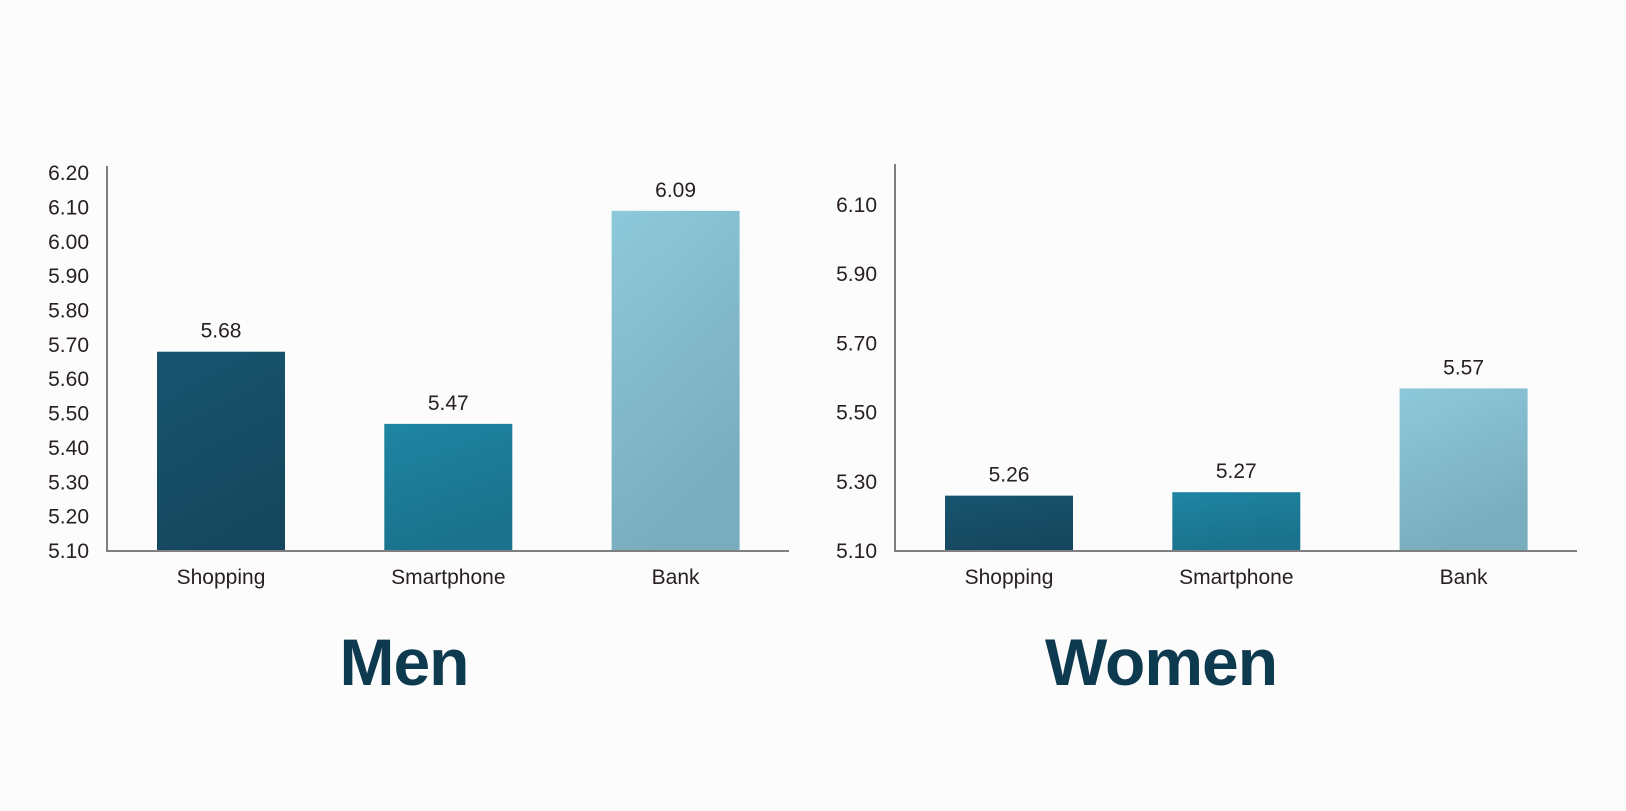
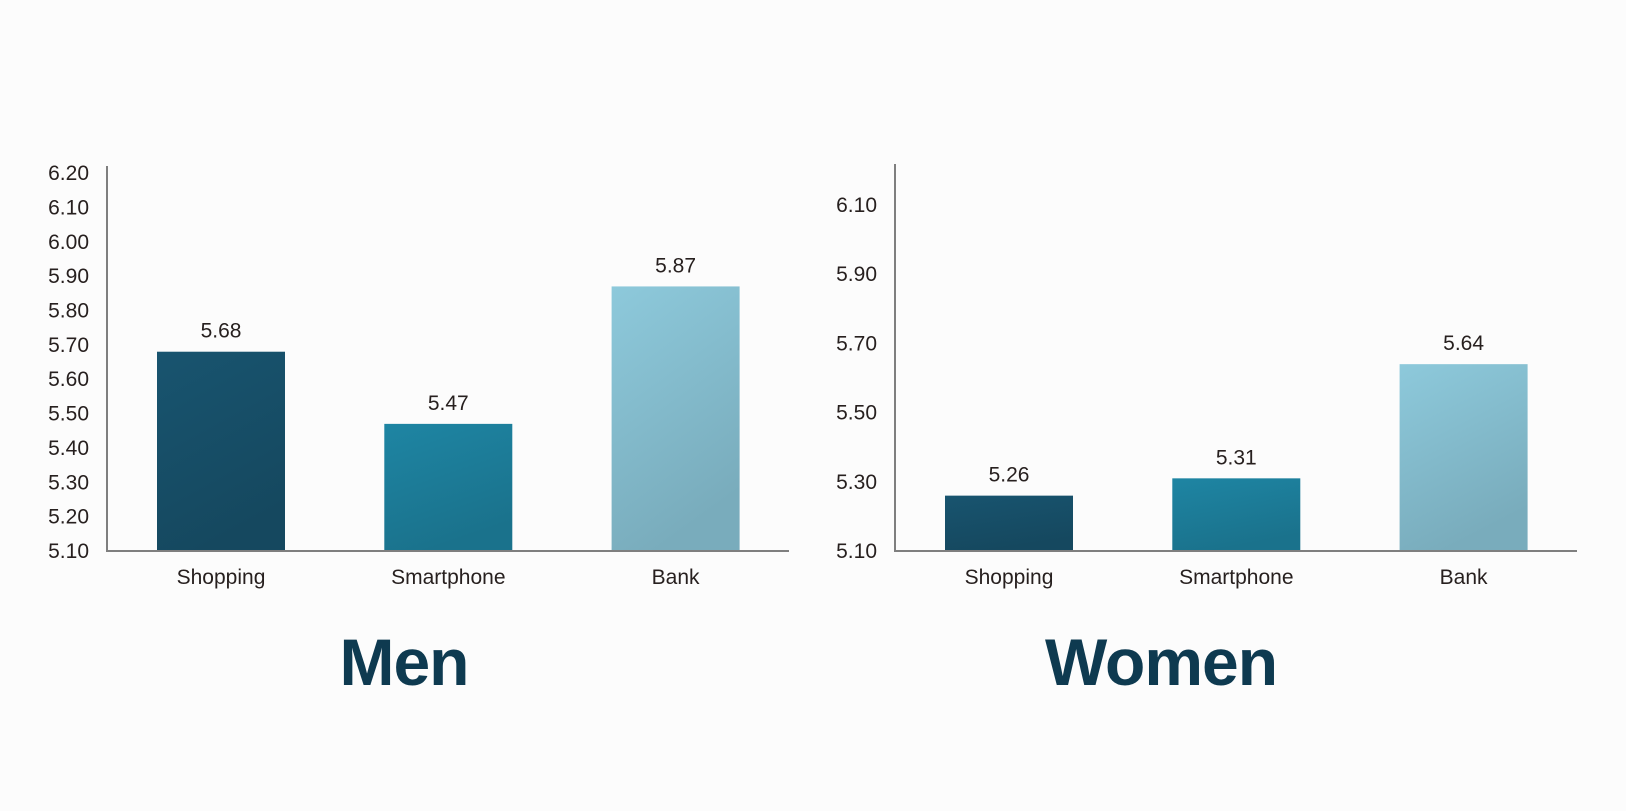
Men/Bank: 6.09 -> 5.87
Women/Smartphone: 5.27 -> 5.31
Women/Bank: 5.57 -> 5.64
